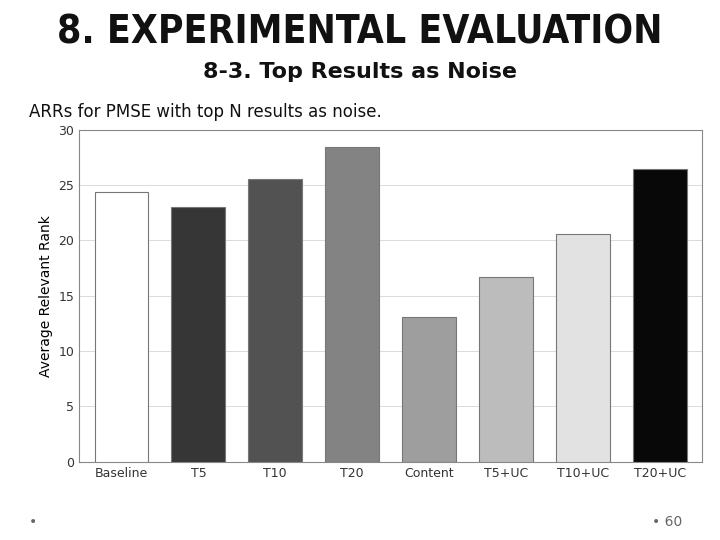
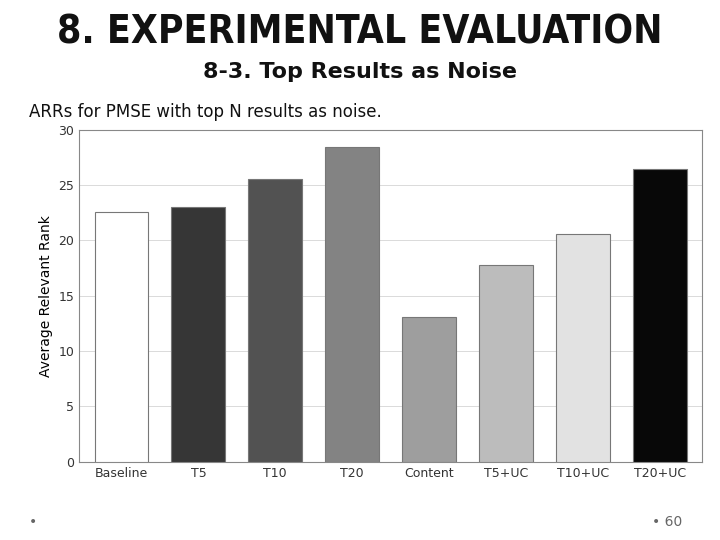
Baseline: 24.4 -> 22.6
T5+UC: 16.7 -> 17.8
